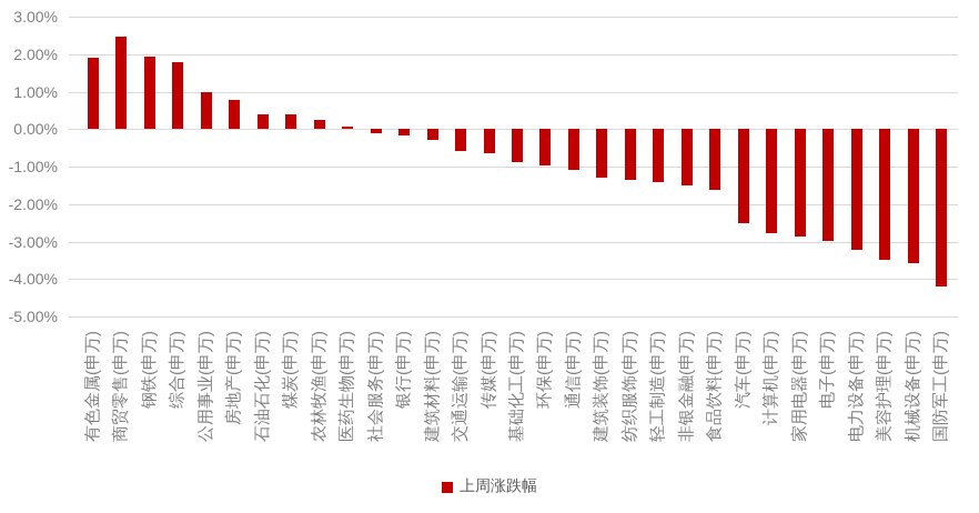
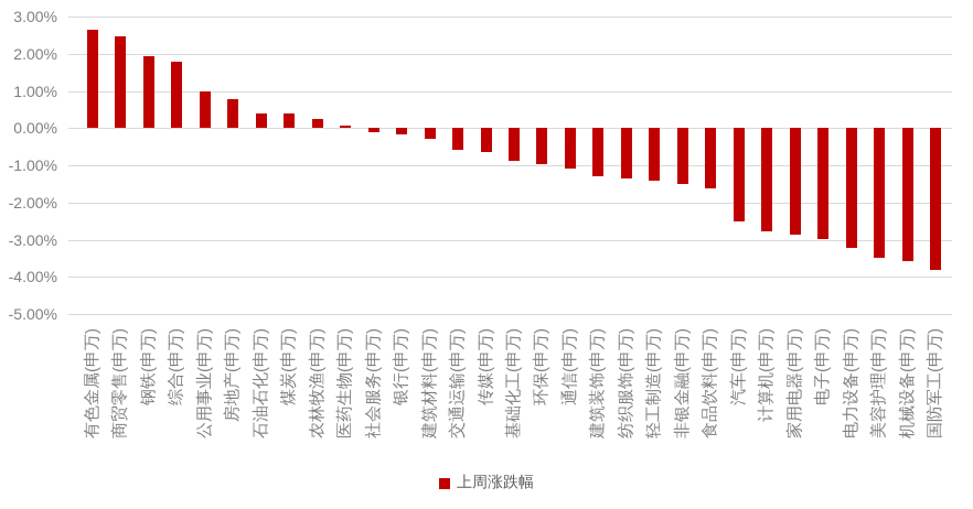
有色金属(申万): 1.9% -> 2.6%
国防军工(申万): -4.2% -> -3.8%
